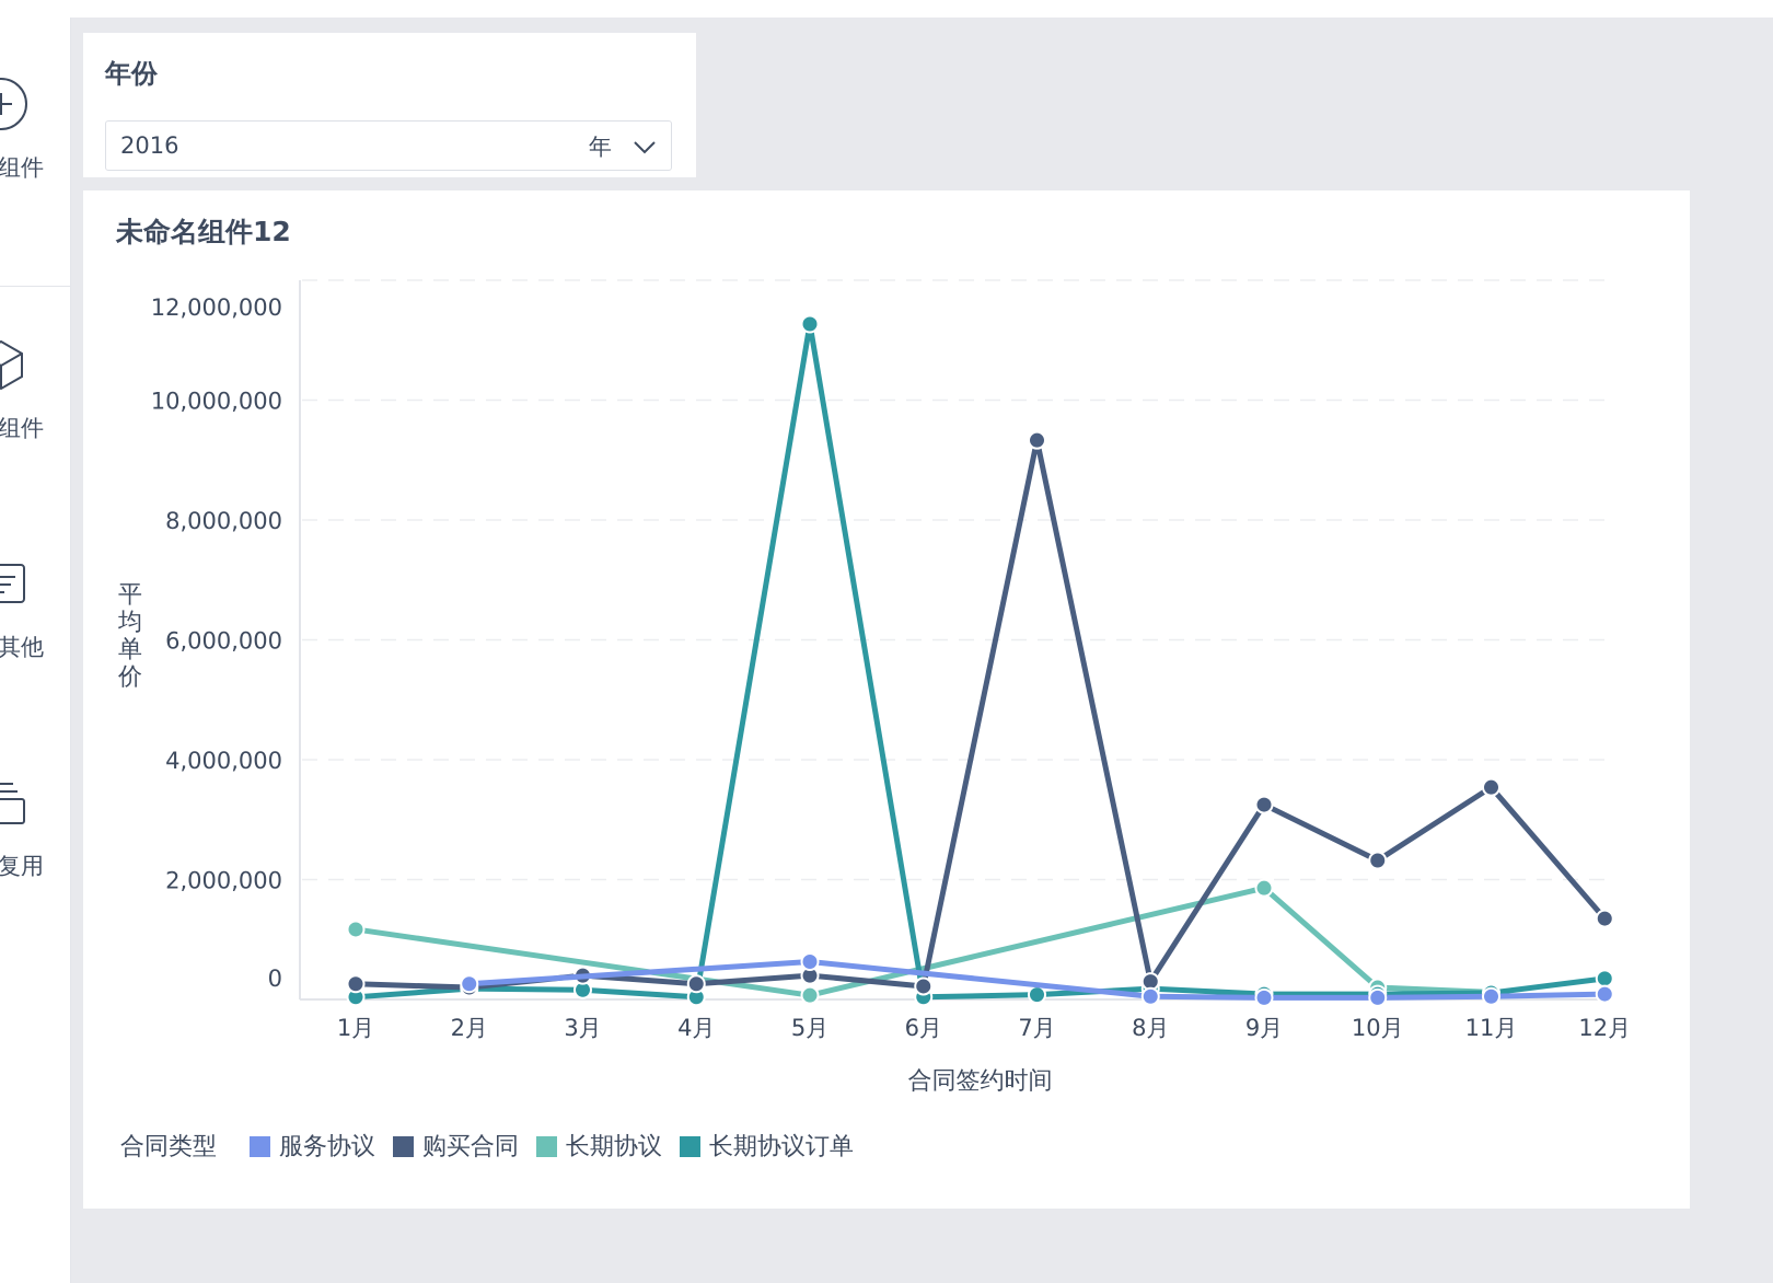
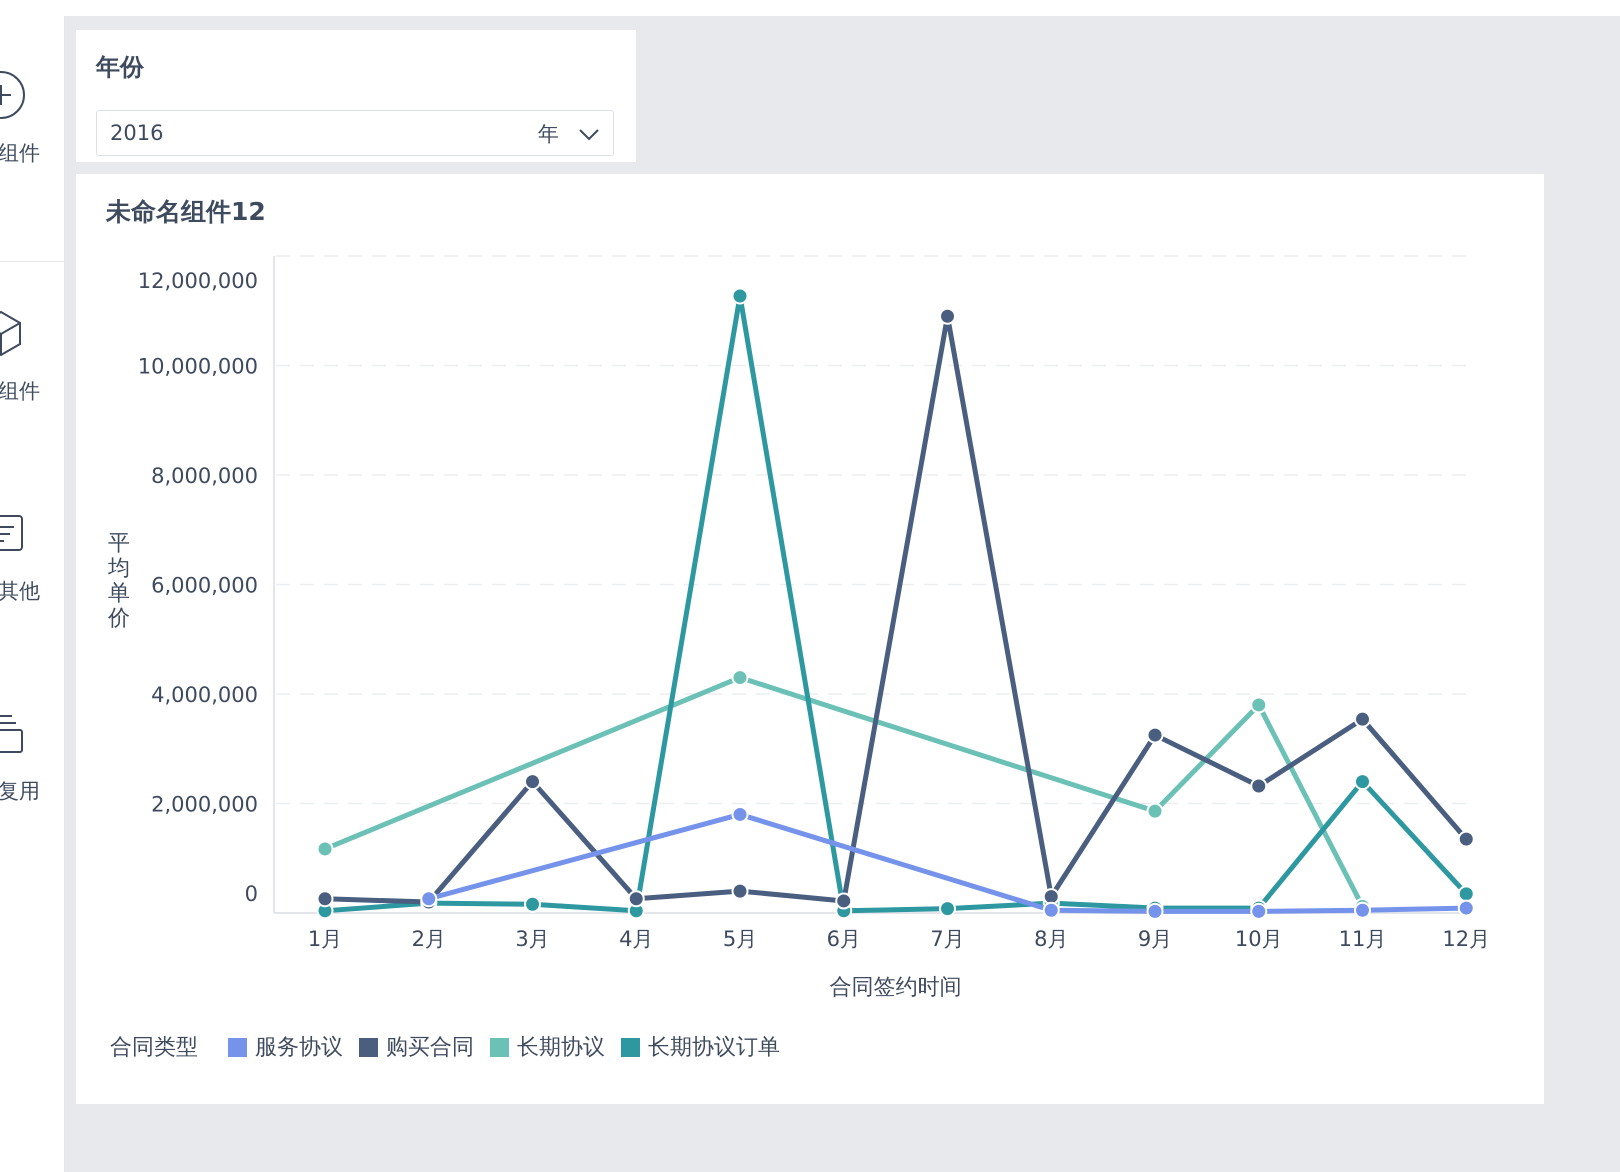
购买合同/3月: 400000 -> 2400000
服务协议/5月: 600000 -> 1800000
长期协议/5月: 100000 -> 4300000
购买合同/7月: 9300000 -> 10900000
长期协议/10月: 200000 -> 3800000
长期协议订单/11月: 100000 -> 2400000
